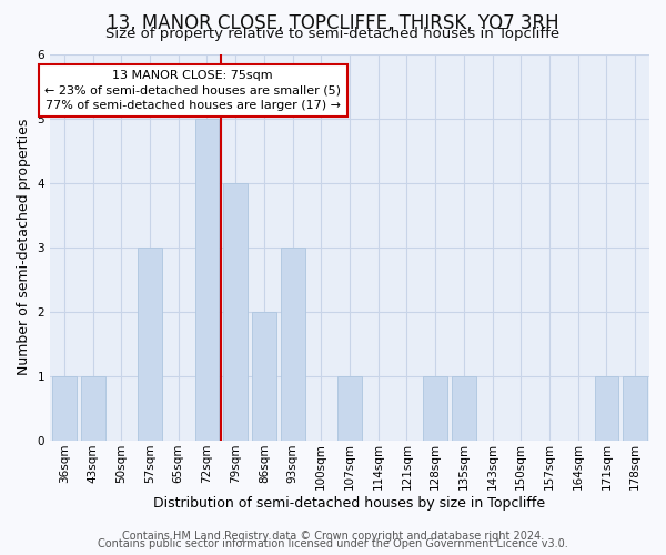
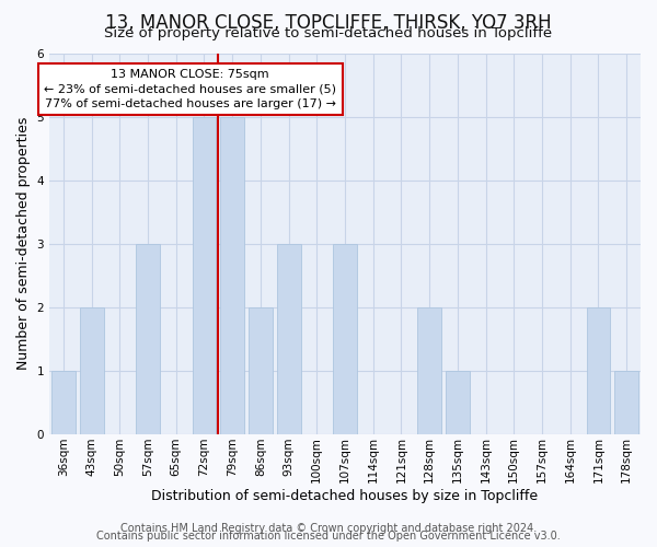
43sqm: 1 -> 2
79sqm: 4 -> 5
107sqm: 1 -> 3
128sqm: 1 -> 2
171sqm: 1 -> 2
